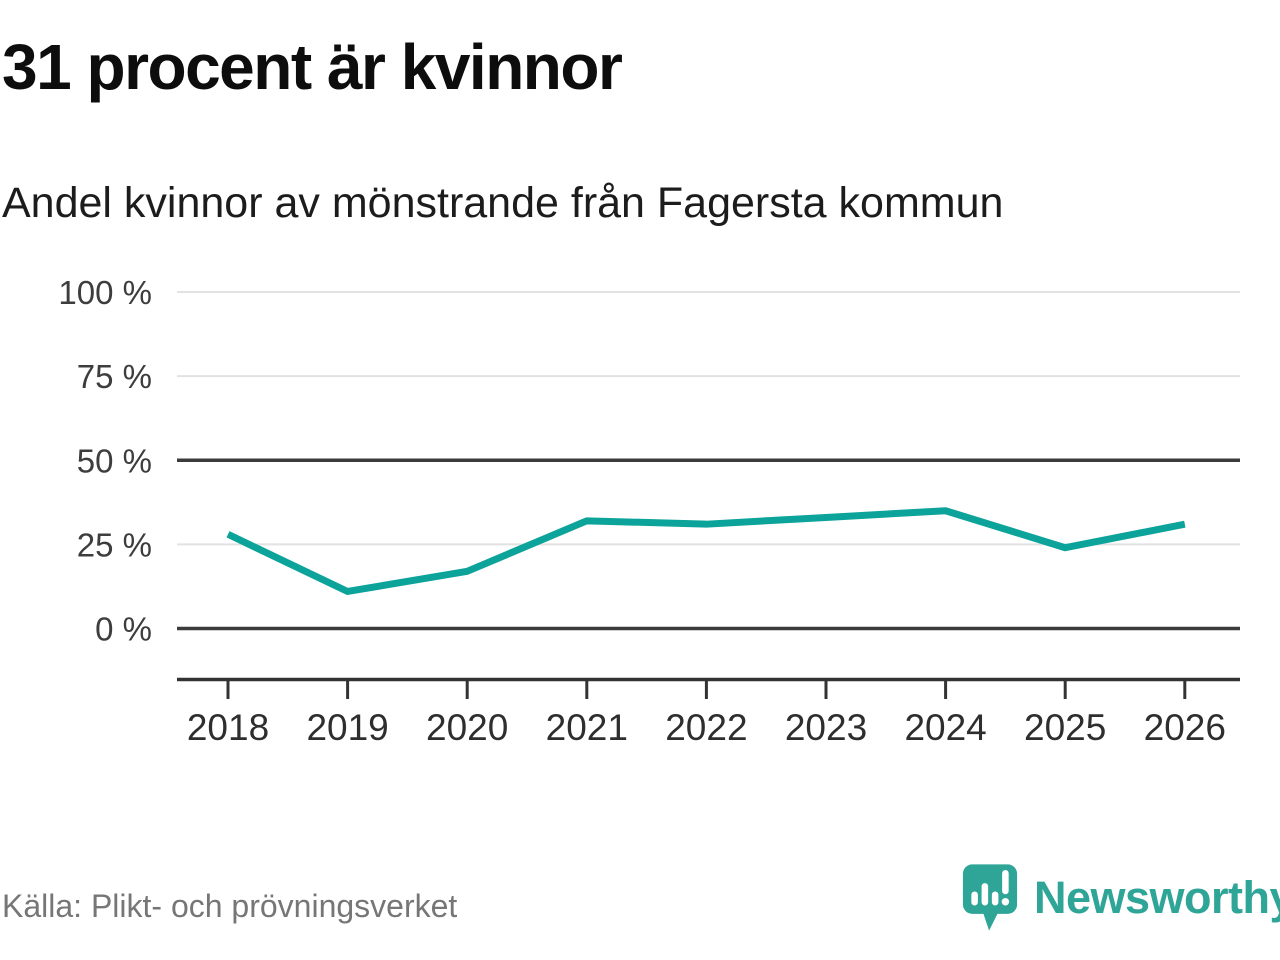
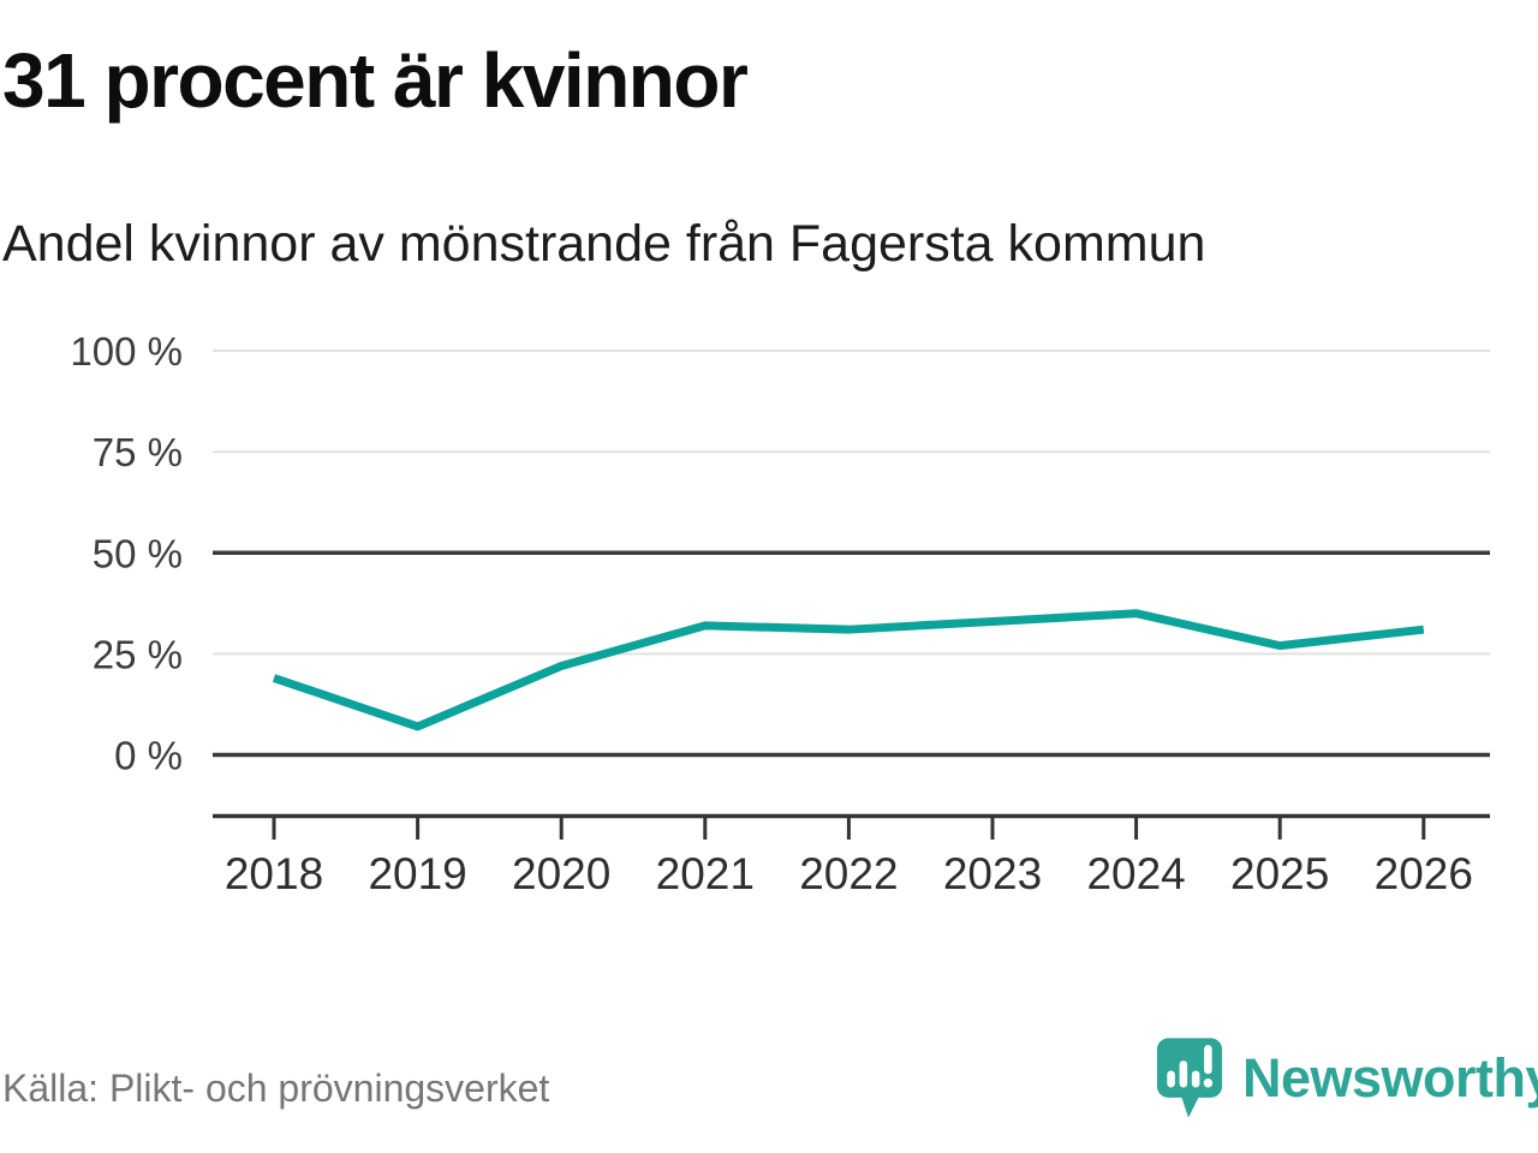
2018: 28% -> 19%
2019: 11% -> 7%
2020: 17% -> 22%
2025: 24% -> 27%
